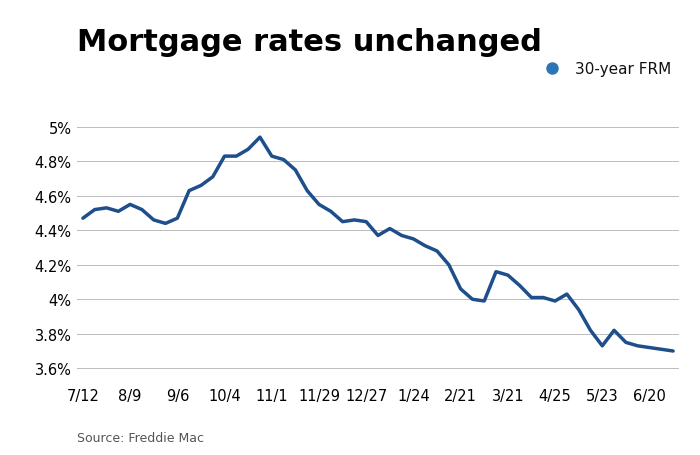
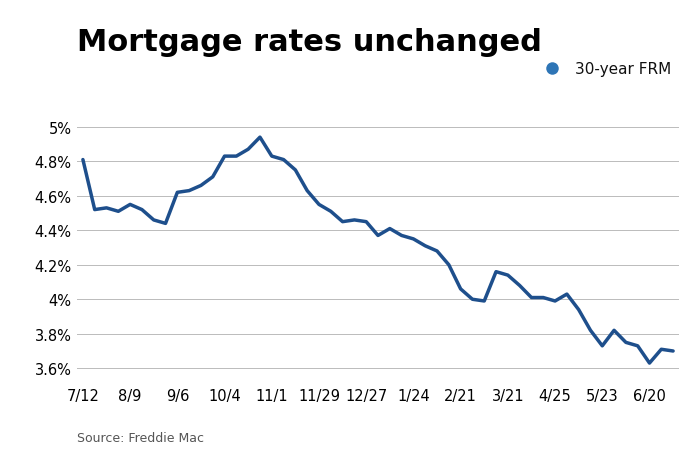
7/12: 4.47% -> 4.81%
9/6: 4.47% -> 4.62%
6/20: 3.72% -> 3.63%
